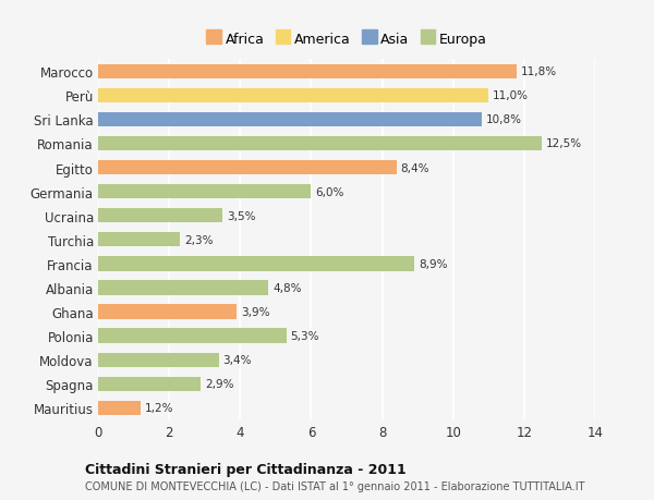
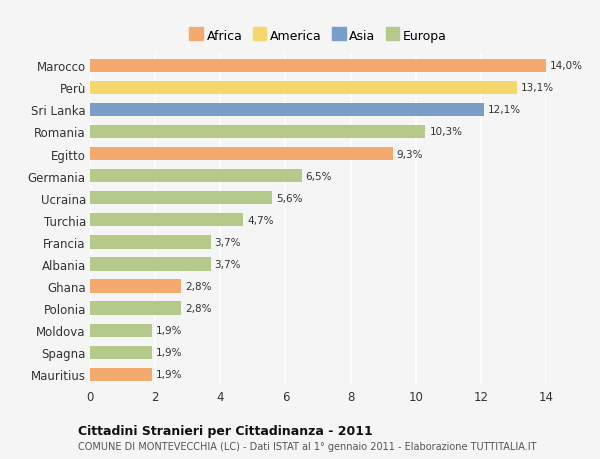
Marocco: 11,8% -> 14,0%
Perù: 11,0% -> 13,1%
Sri Lanka: 10,8% -> 12,1%
Romania: 12,5% -> 10,3%
Egitto: 8,4% -> 9,3%
Germania: 6,0% -> 6,5%
Ucraina: 3,5% -> 5,6%
Turchia: 2,3% -> 4,7%
Francia: 8,9% -> 3,7%
Albania: 4,8% -> 3,7%
Ghana: 3,9% -> 2,8%
Polonia: 5,3% -> 2,8%
Moldova: 3,4% -> 1,9%
Spagna: 2,9% -> 1,9%
Mauritius: 1,2% -> 1,9%
